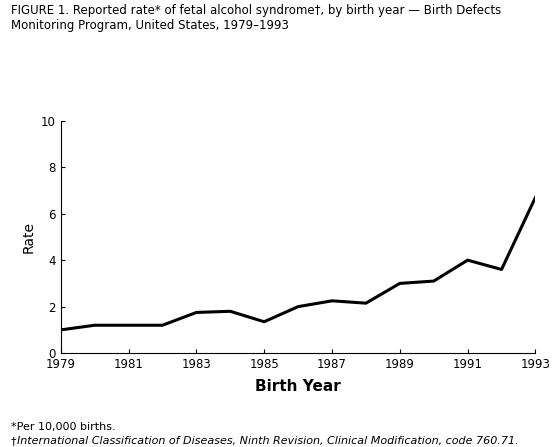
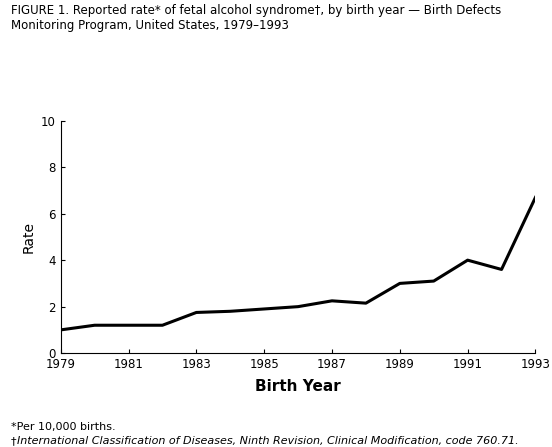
1985: 1.35 -> 1.90
